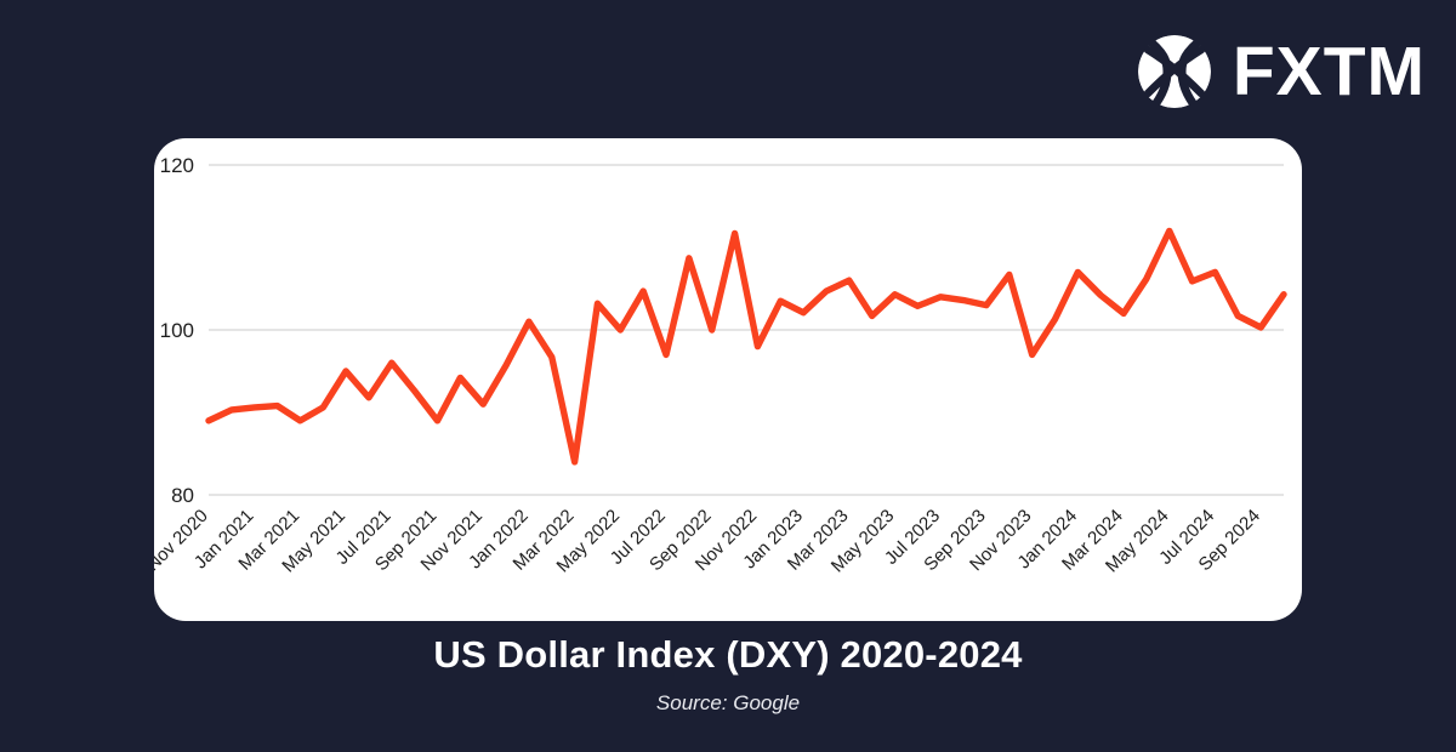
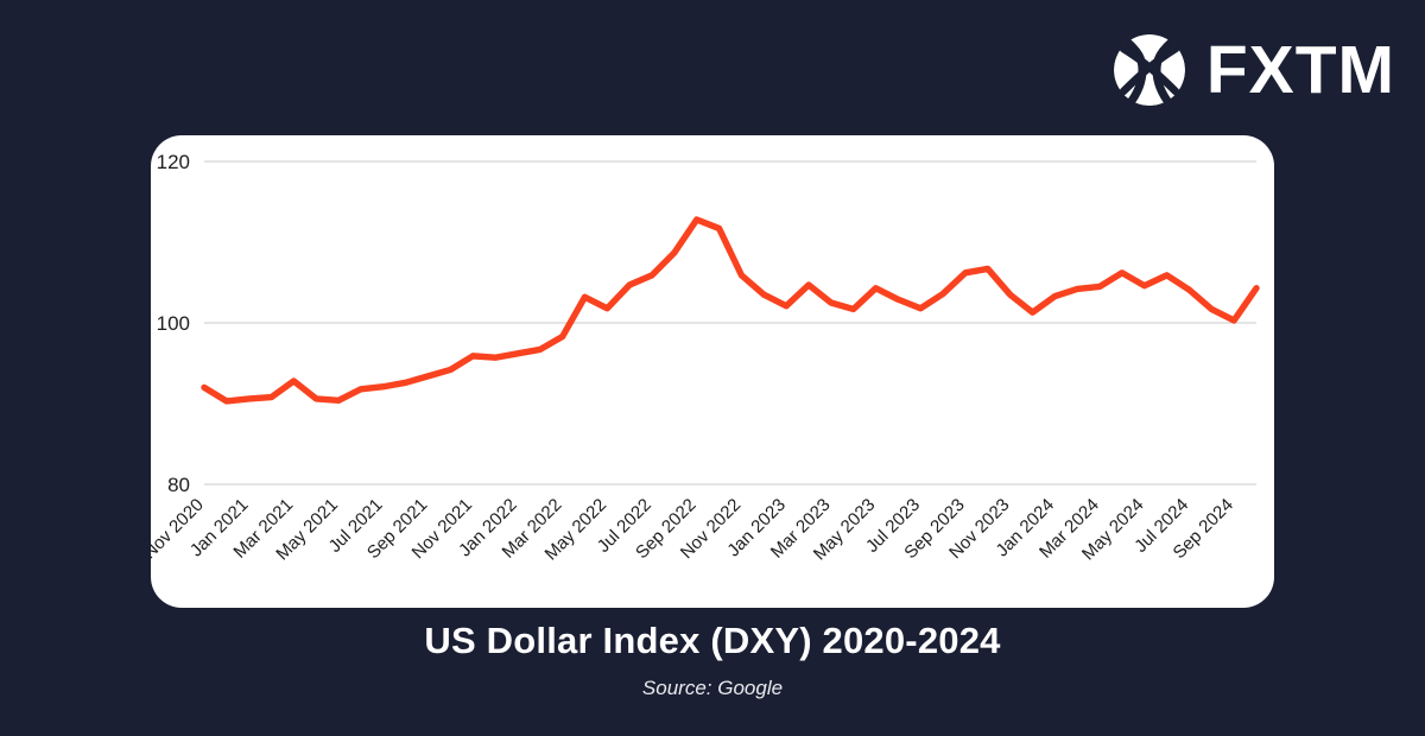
Nov 2020: 89 -> 92
Mar 2021: 89 -> 93
May 2021: 95 -> 90
Jul 2021: 96 -> 92
Sep 2021: 89 -> 93
Nov 2021: 91 -> 96
Jan 2022: 101 -> 96
Mar 2022: 84 -> 98
May 2022: 100 -> 102
Jul 2022: 97 -> 106
Sep 2022: 100 -> 113
Nov 2022: 98 -> 106
Mar 2023: 106 -> 102
Jul 2023: 104 -> 102
Sep 2023: 103 -> 106
Nov 2023: 97 -> 104
Jan 2024: 107 -> 103
Mar 2024: 102 -> 104
May 2024: 112 -> 105
Jul 2024: 107 -> 104
